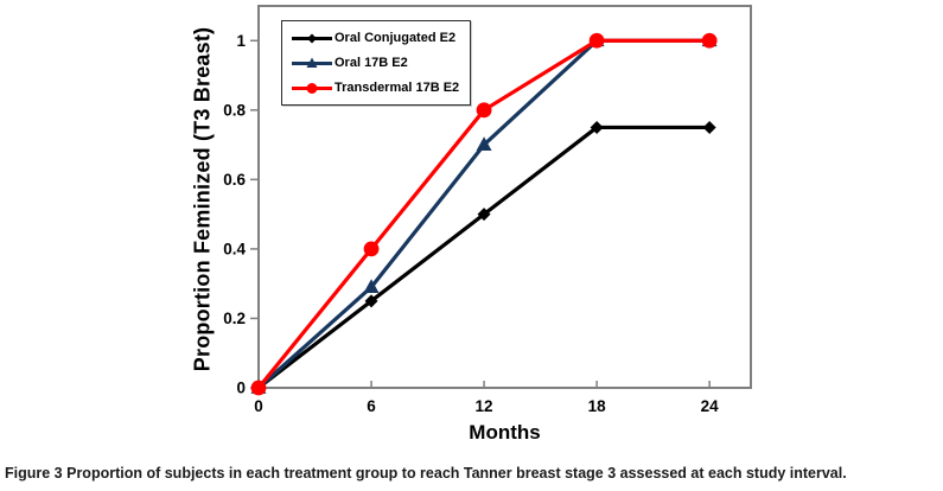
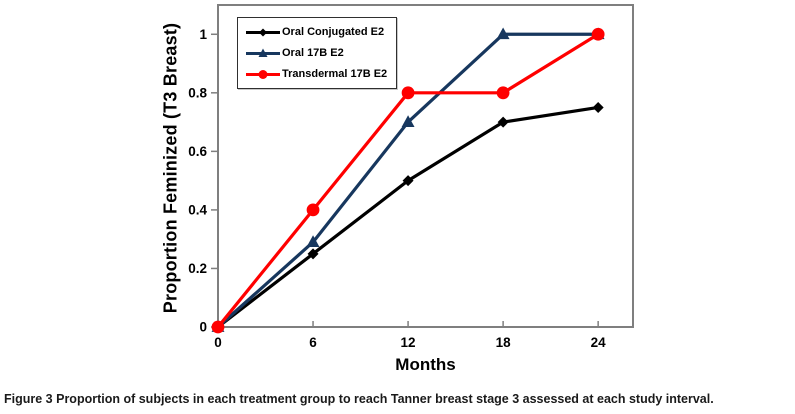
Oral Conjugated E2/18: 0.75 -> 0.70
Transdermal 17B E2/18: 1.0 -> 0.8
